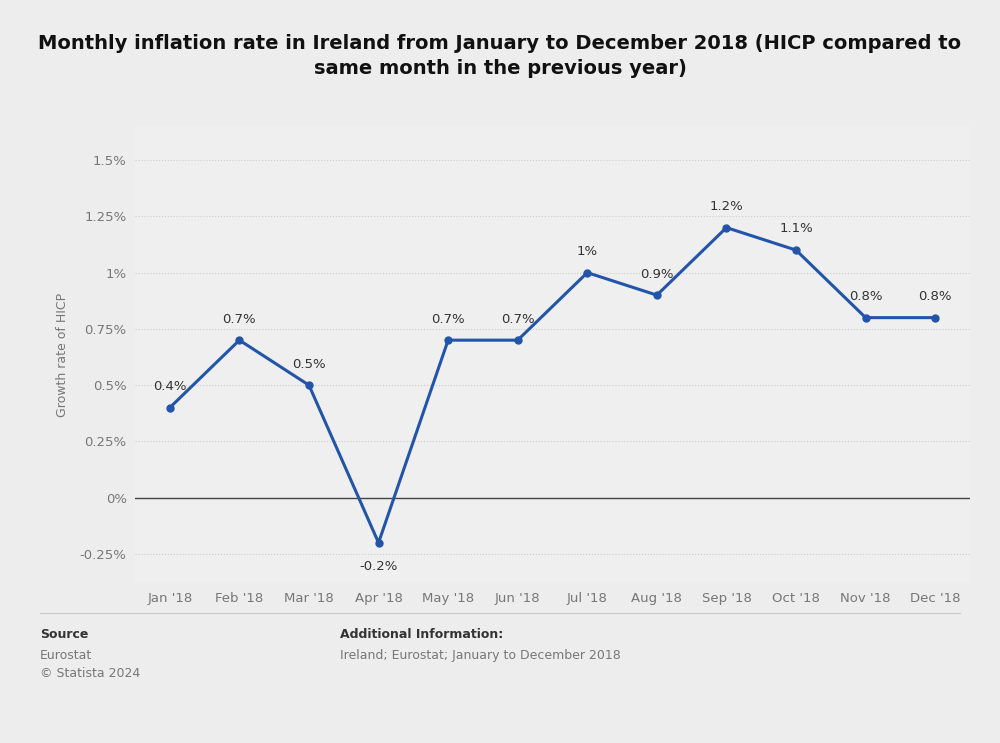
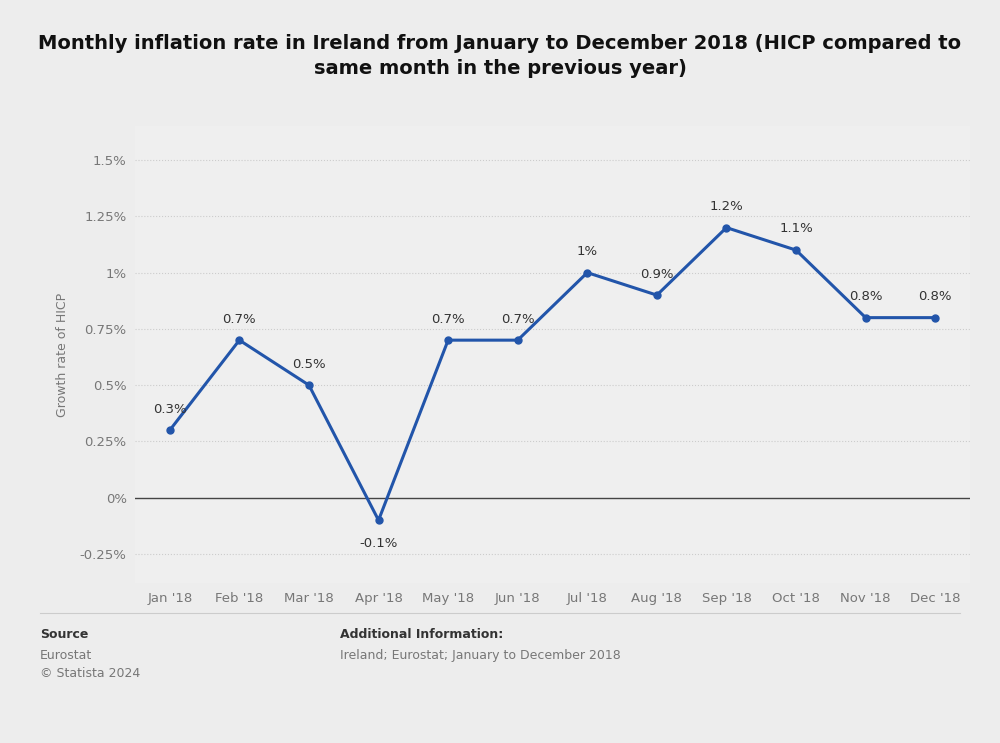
Jan '18: 0.4% -> 0.3%
Apr '18: -0.2% -> -0.1%
